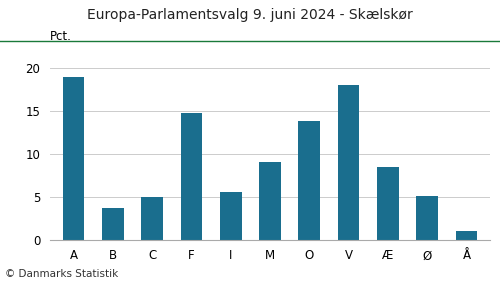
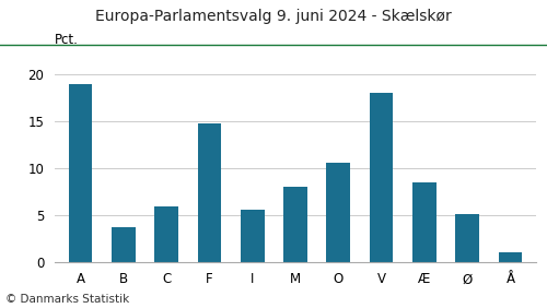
C: 5.0 -> 5.9
M: 9.0 -> 8.0
O: 13.8 -> 10.6
